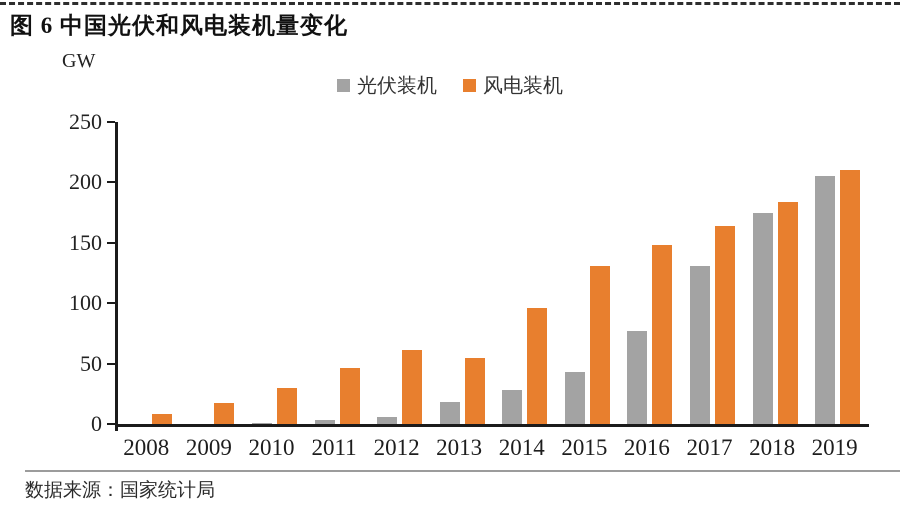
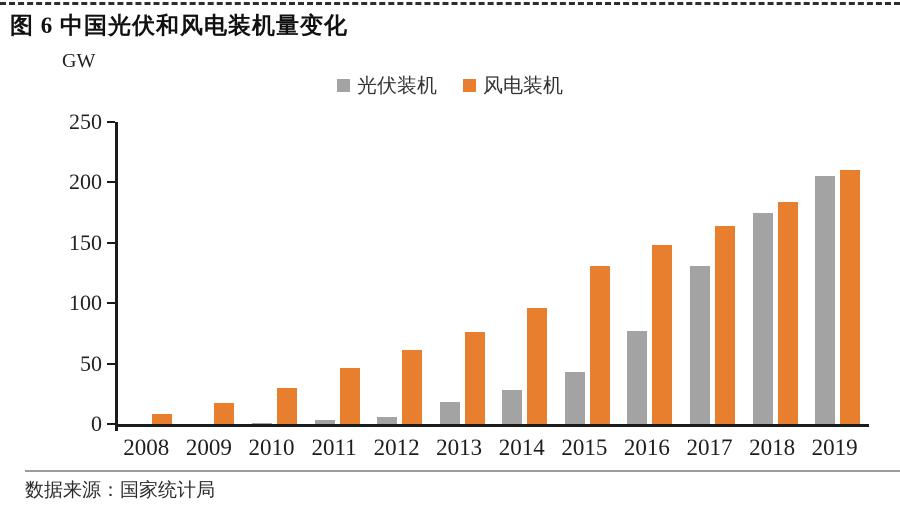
风电装机/2013: 55 -> 76
